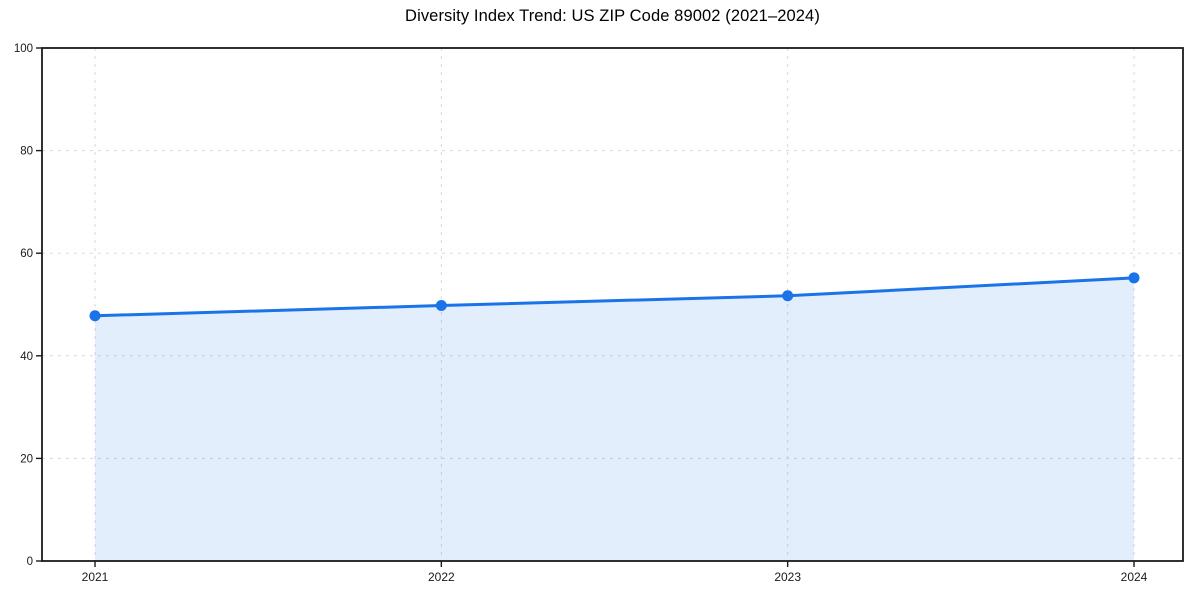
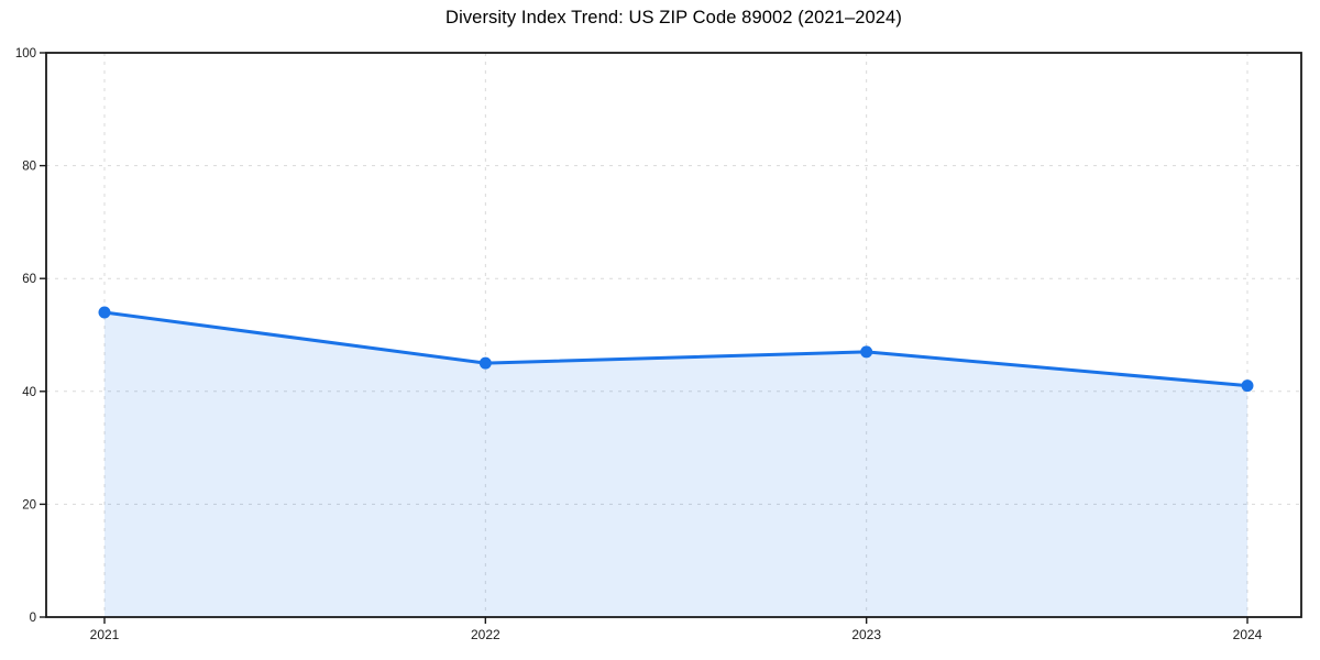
2021: 48 -> 54
2022: 50 -> 45
2023: 52 -> 47
2024: 55 -> 41
